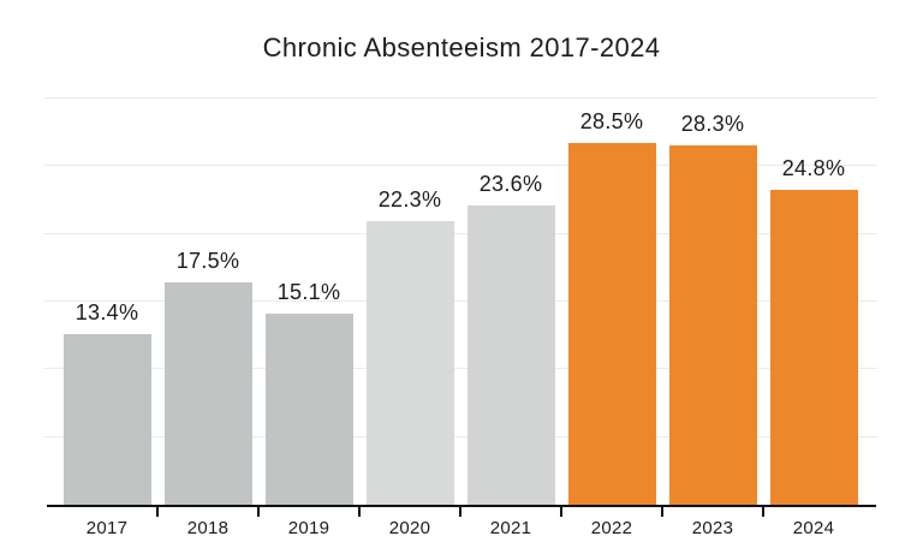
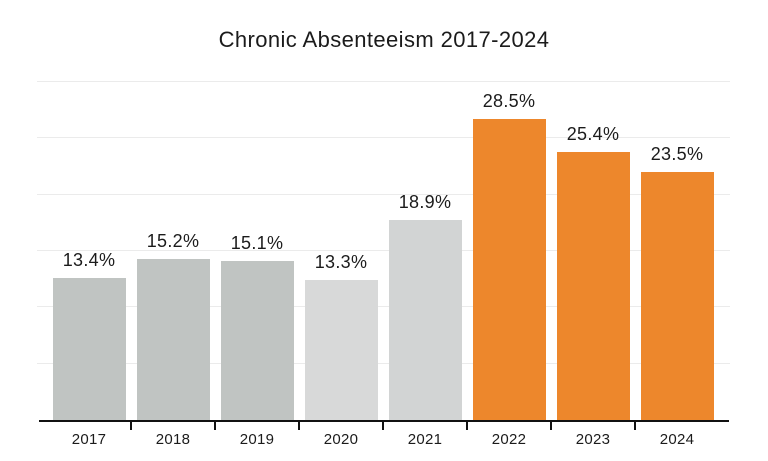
2018: 17.5% -> 15.2%
2020: 22.3% -> 13.3%
2021: 23.6% -> 18.9%
2023: 28.3% -> 25.4%
2024: 24.8% -> 23.5%
